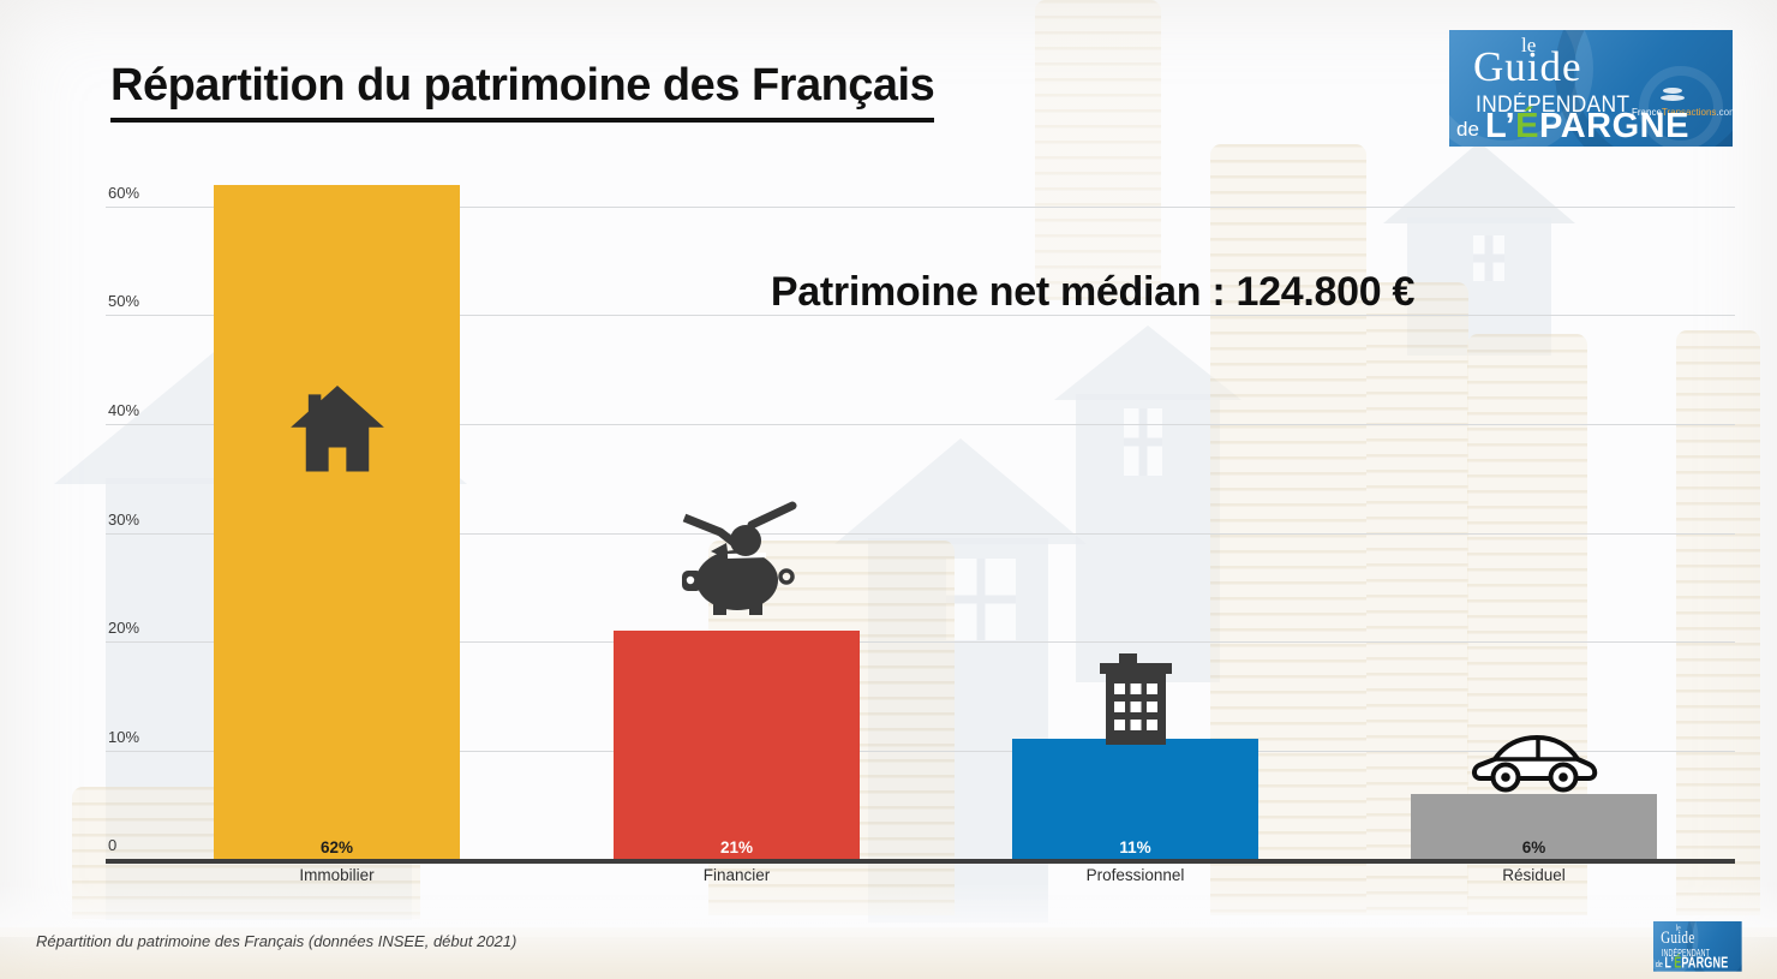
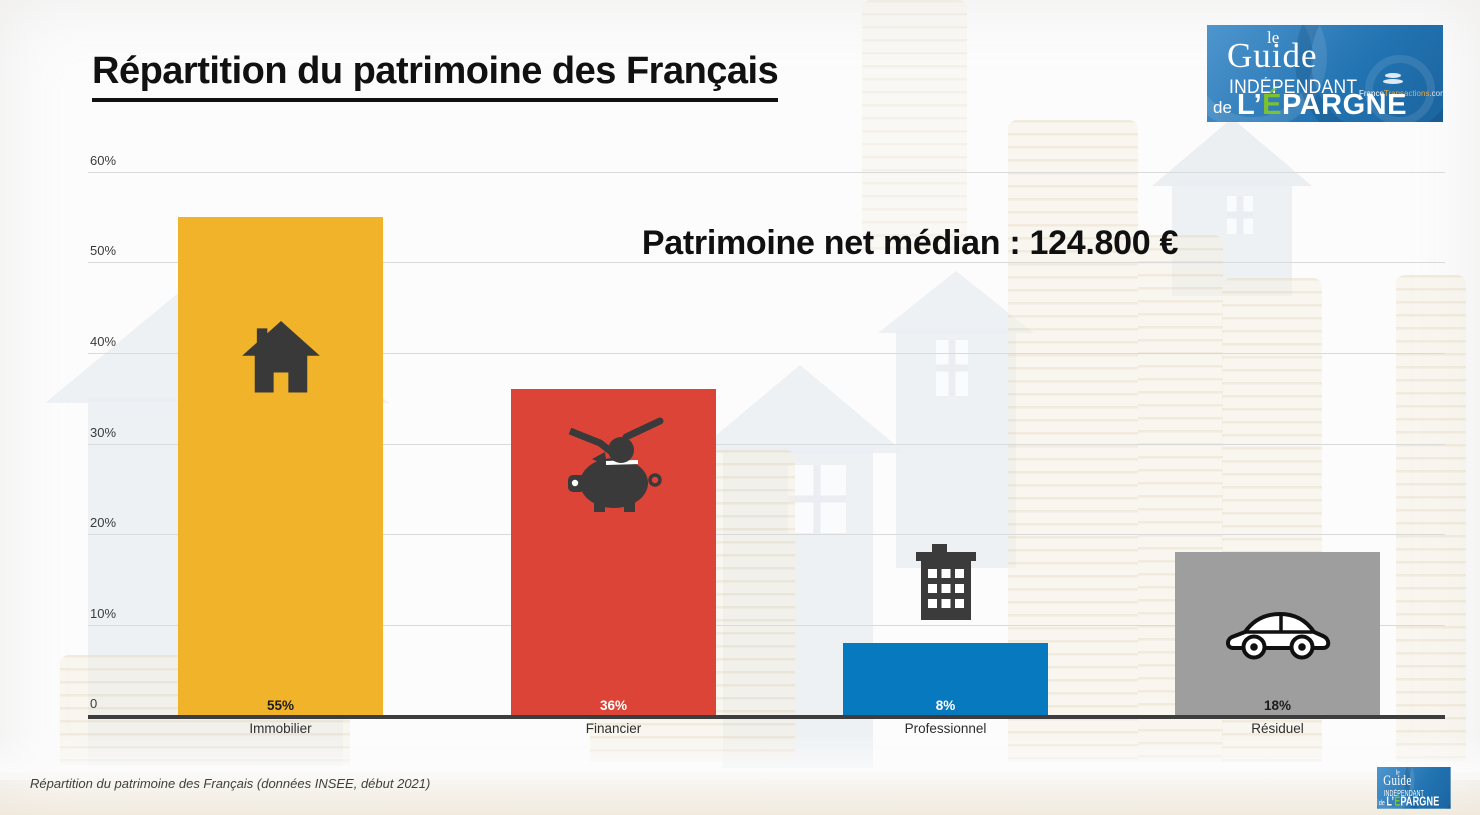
Immobilier: 62% -> 55%
Financier: 21% -> 36%
Professionnel: 11% -> 8%
Résiduel: 6% -> 18%
